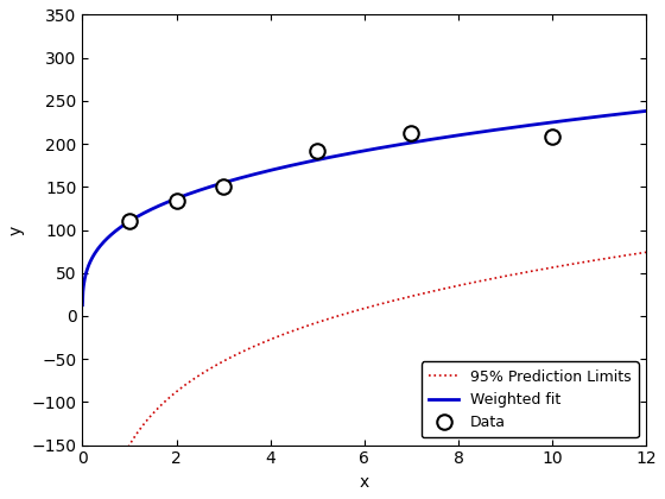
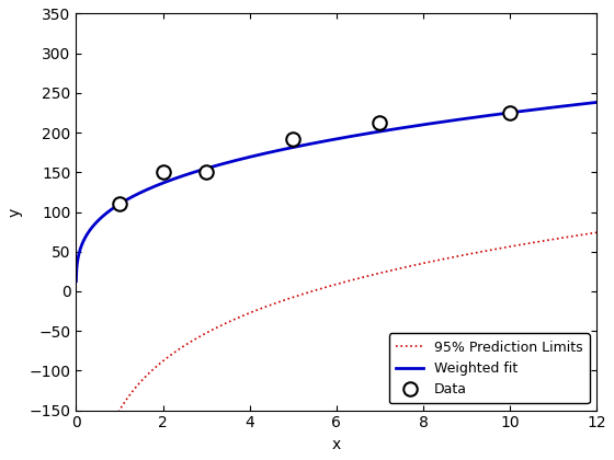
Data/2: 134 -> 150
Data/10: 208 -> 225
